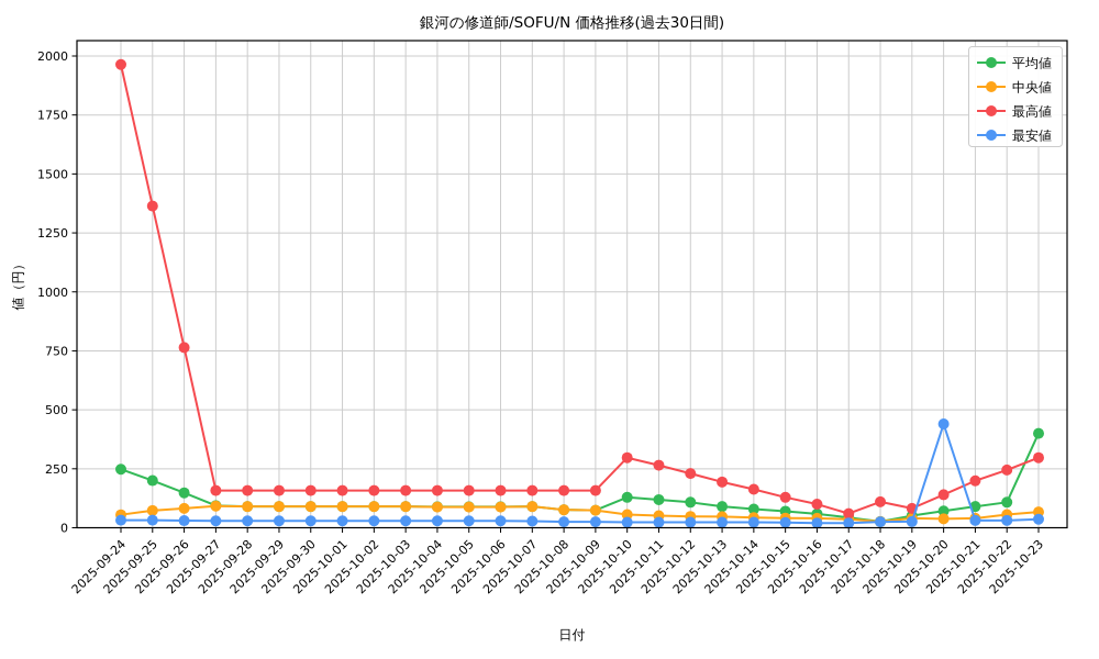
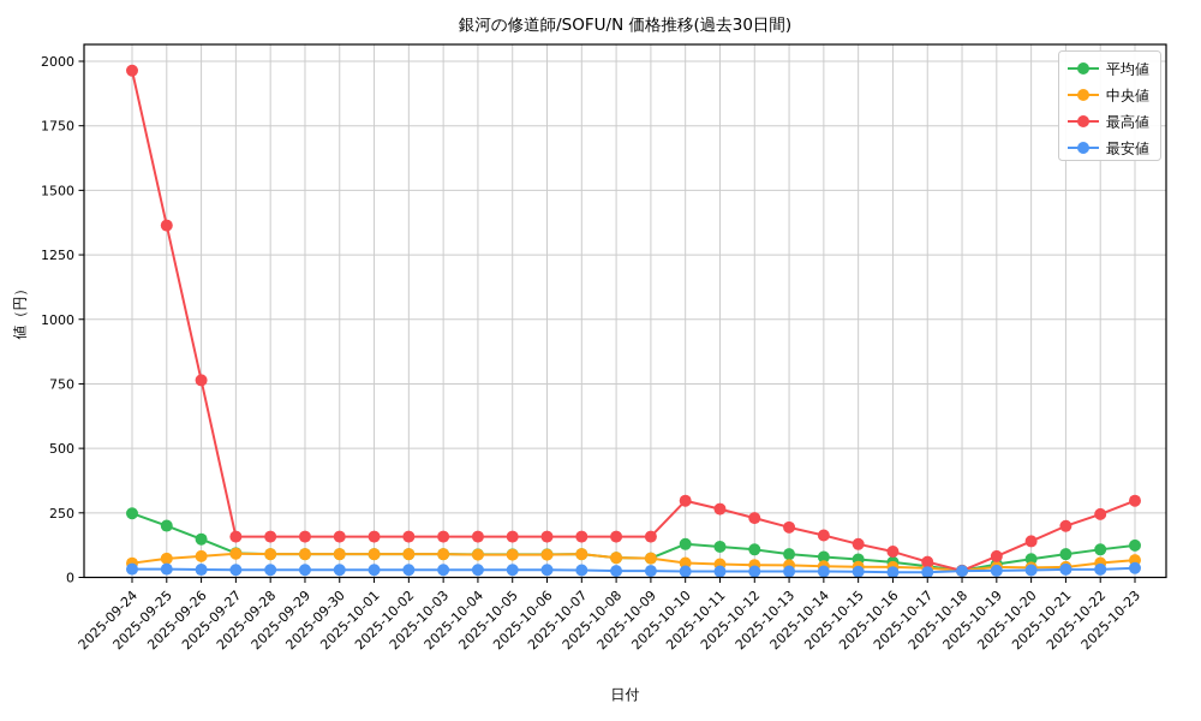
最高値/2025-10-18: 110 -> 30
最安値/2025-10-20: 440 -> 30
平均値/2025-10-23: 400 -> 120
